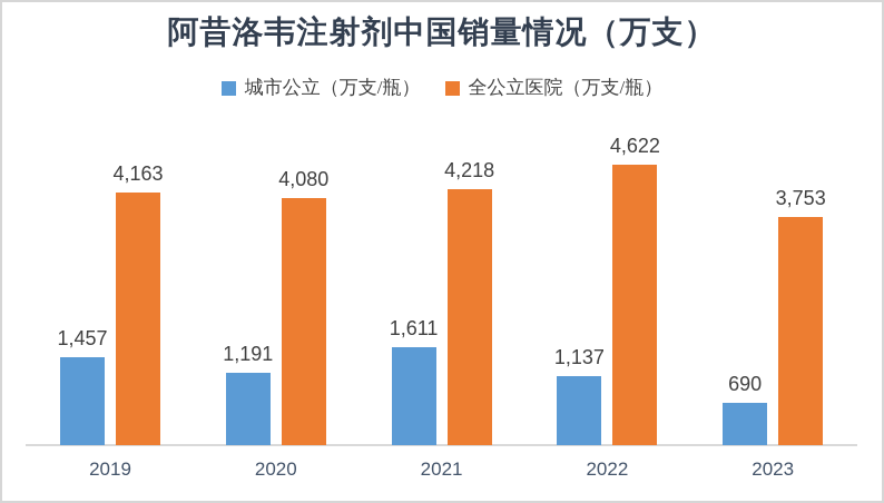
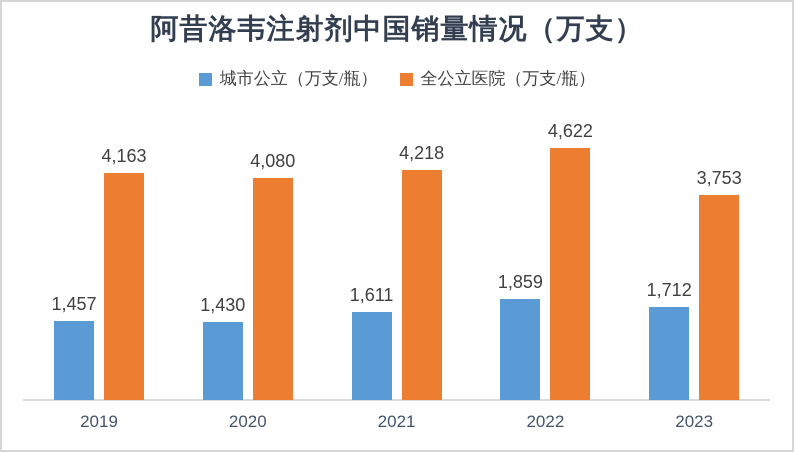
城市公立（万支/瓶）/2020: 1,191 -> 1,430
城市公立（万支/瓶）/2022: 1,137 -> 1,859
城市公立（万支/瓶）/2023: 690 -> 1,712
